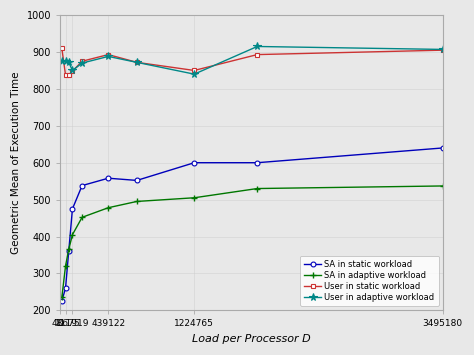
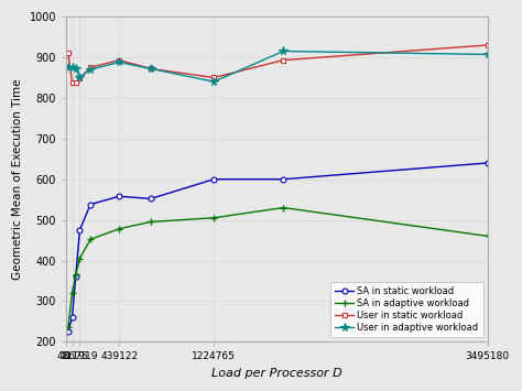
SA in adaptive workload/3495180: 537 -> 460
User in static workload/3495180: 905 -> 930
